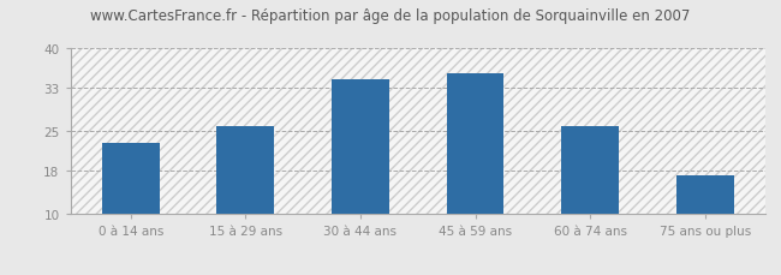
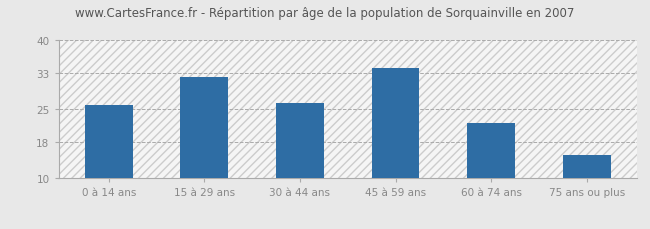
0 à 14 ans: 23.0 -> 26.0
15 à 29 ans: 26.0 -> 32.0
30 à 44 ans: 34.5 -> 26.5
45 à 59 ans: 35.5 -> 34.0
60 à 74 ans: 26.0 -> 22.0
75 ans ou plus: 17.0 -> 15.0
